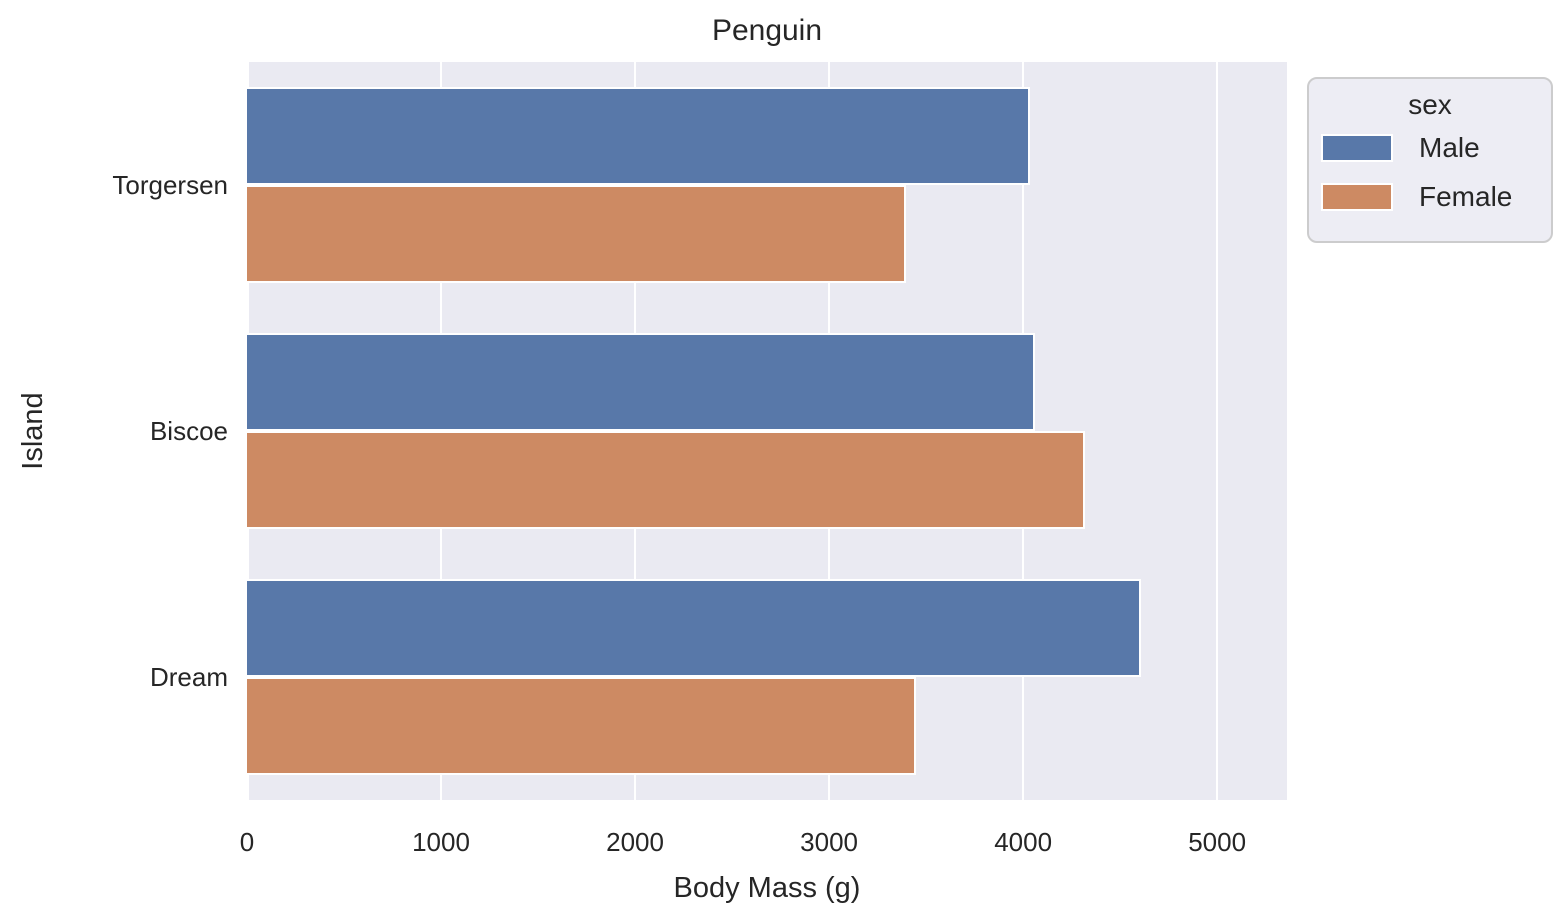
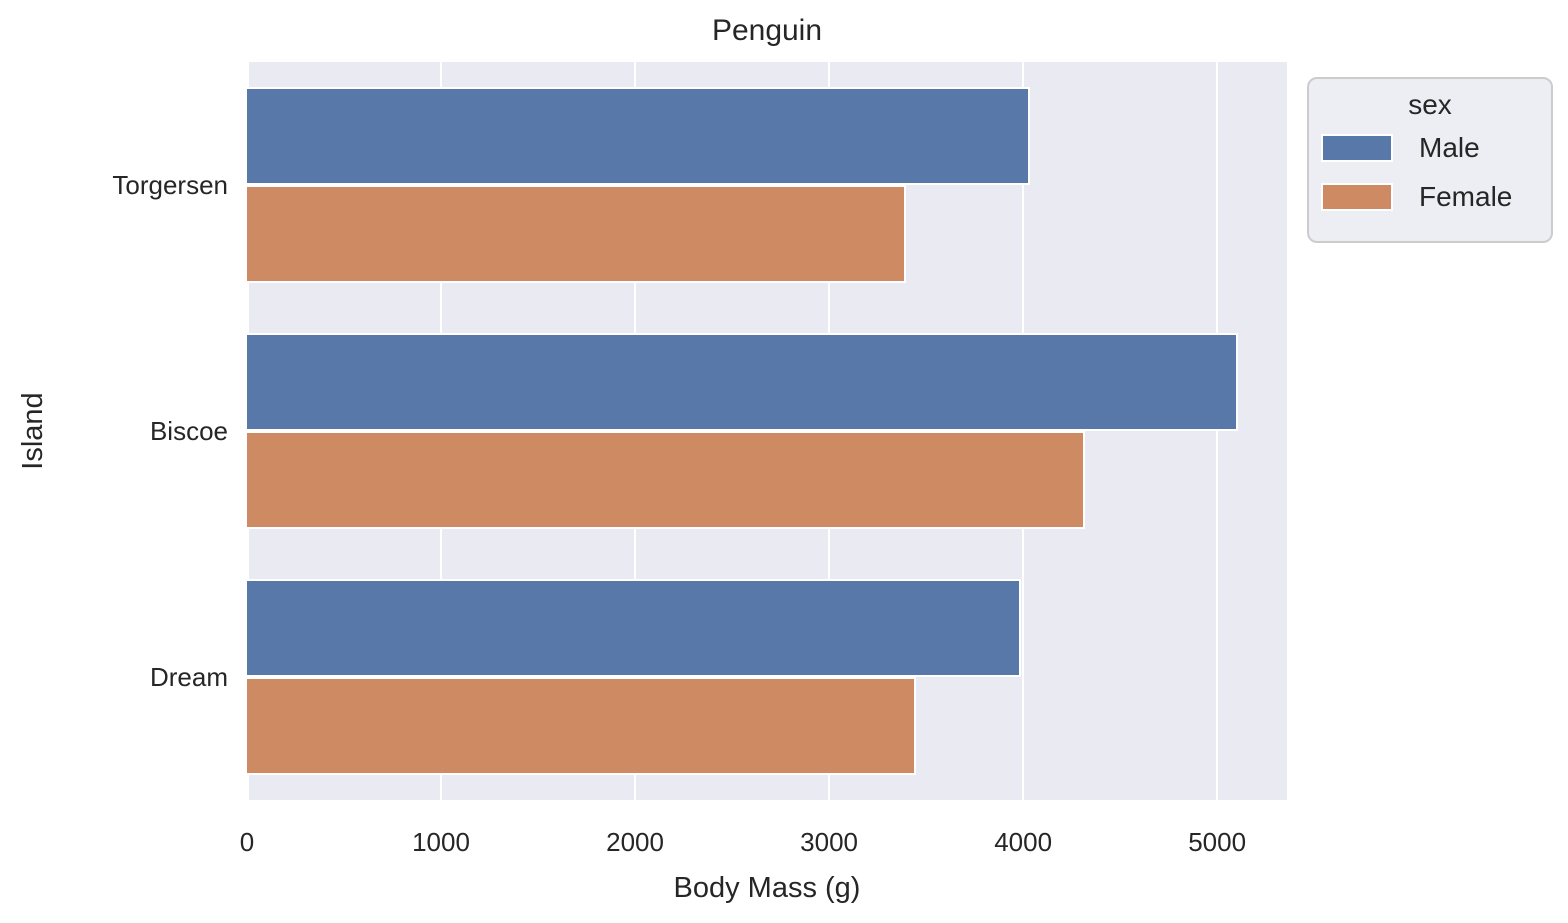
Male/Biscoe: 4060 -> 5100
Male/Dream: 4610 -> 3990
